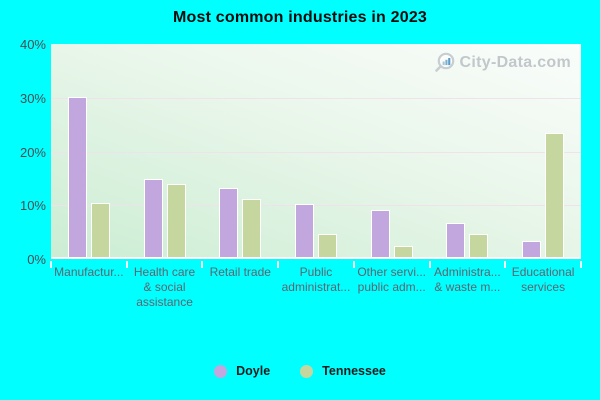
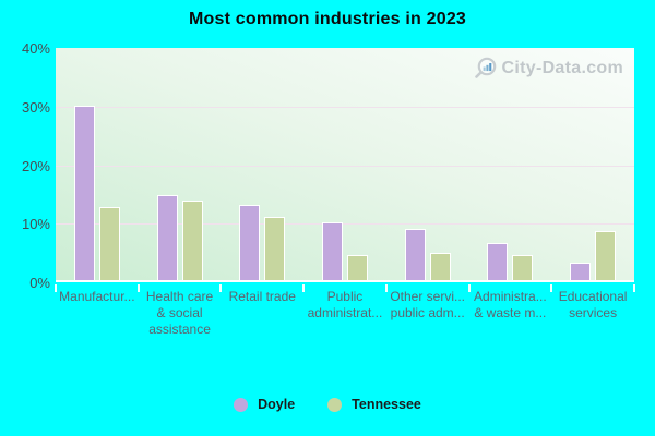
Tennessee/Manufactur...: 10% -> 12%
Tennessee/Other servi... public adm...: 2% -> 5%
Tennessee/Educational services: 23% -> 8%
